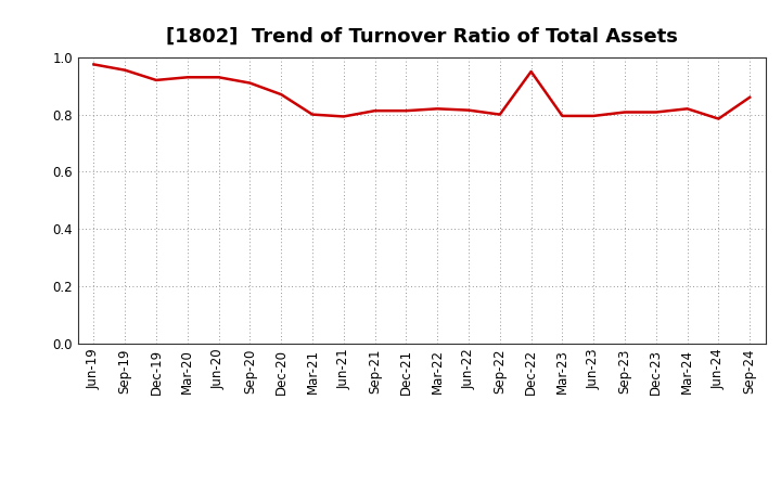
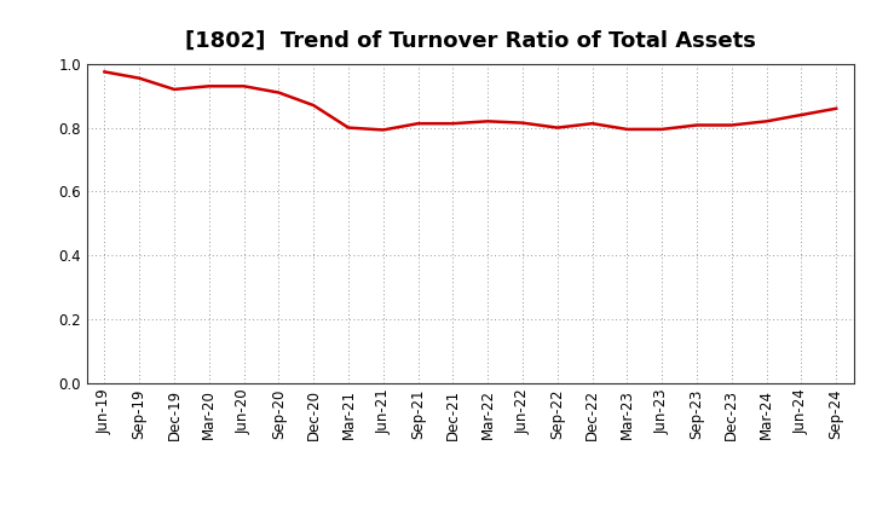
Dec-22: 0.950 -> 0.813
Jun-24: 0.785 -> 0.840
